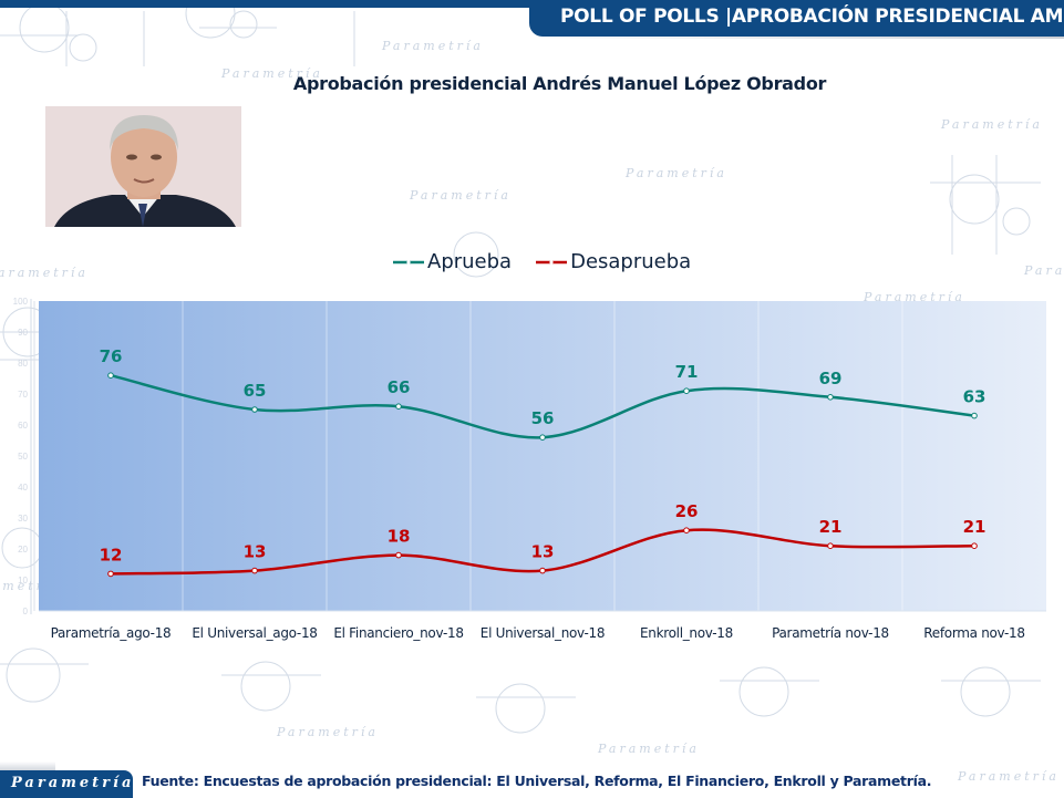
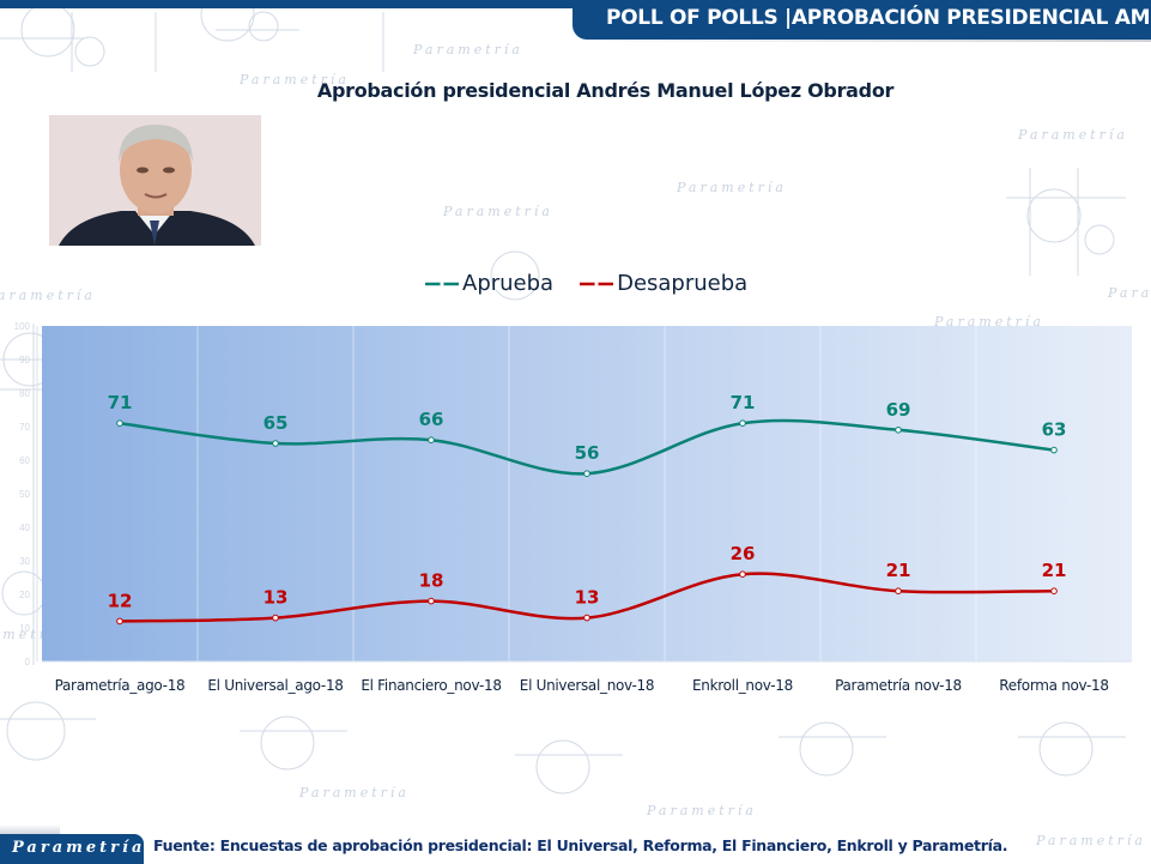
Aprueba/Parametría_ago-18: 76 -> 71
